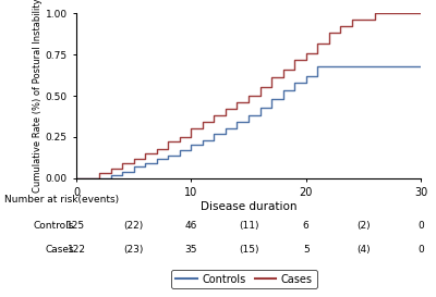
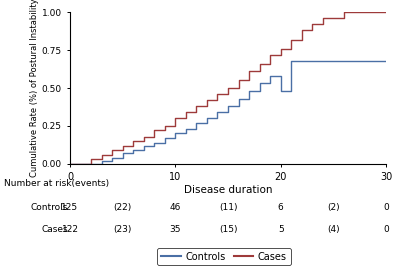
Controls/20: 0.62 -> 0.48
